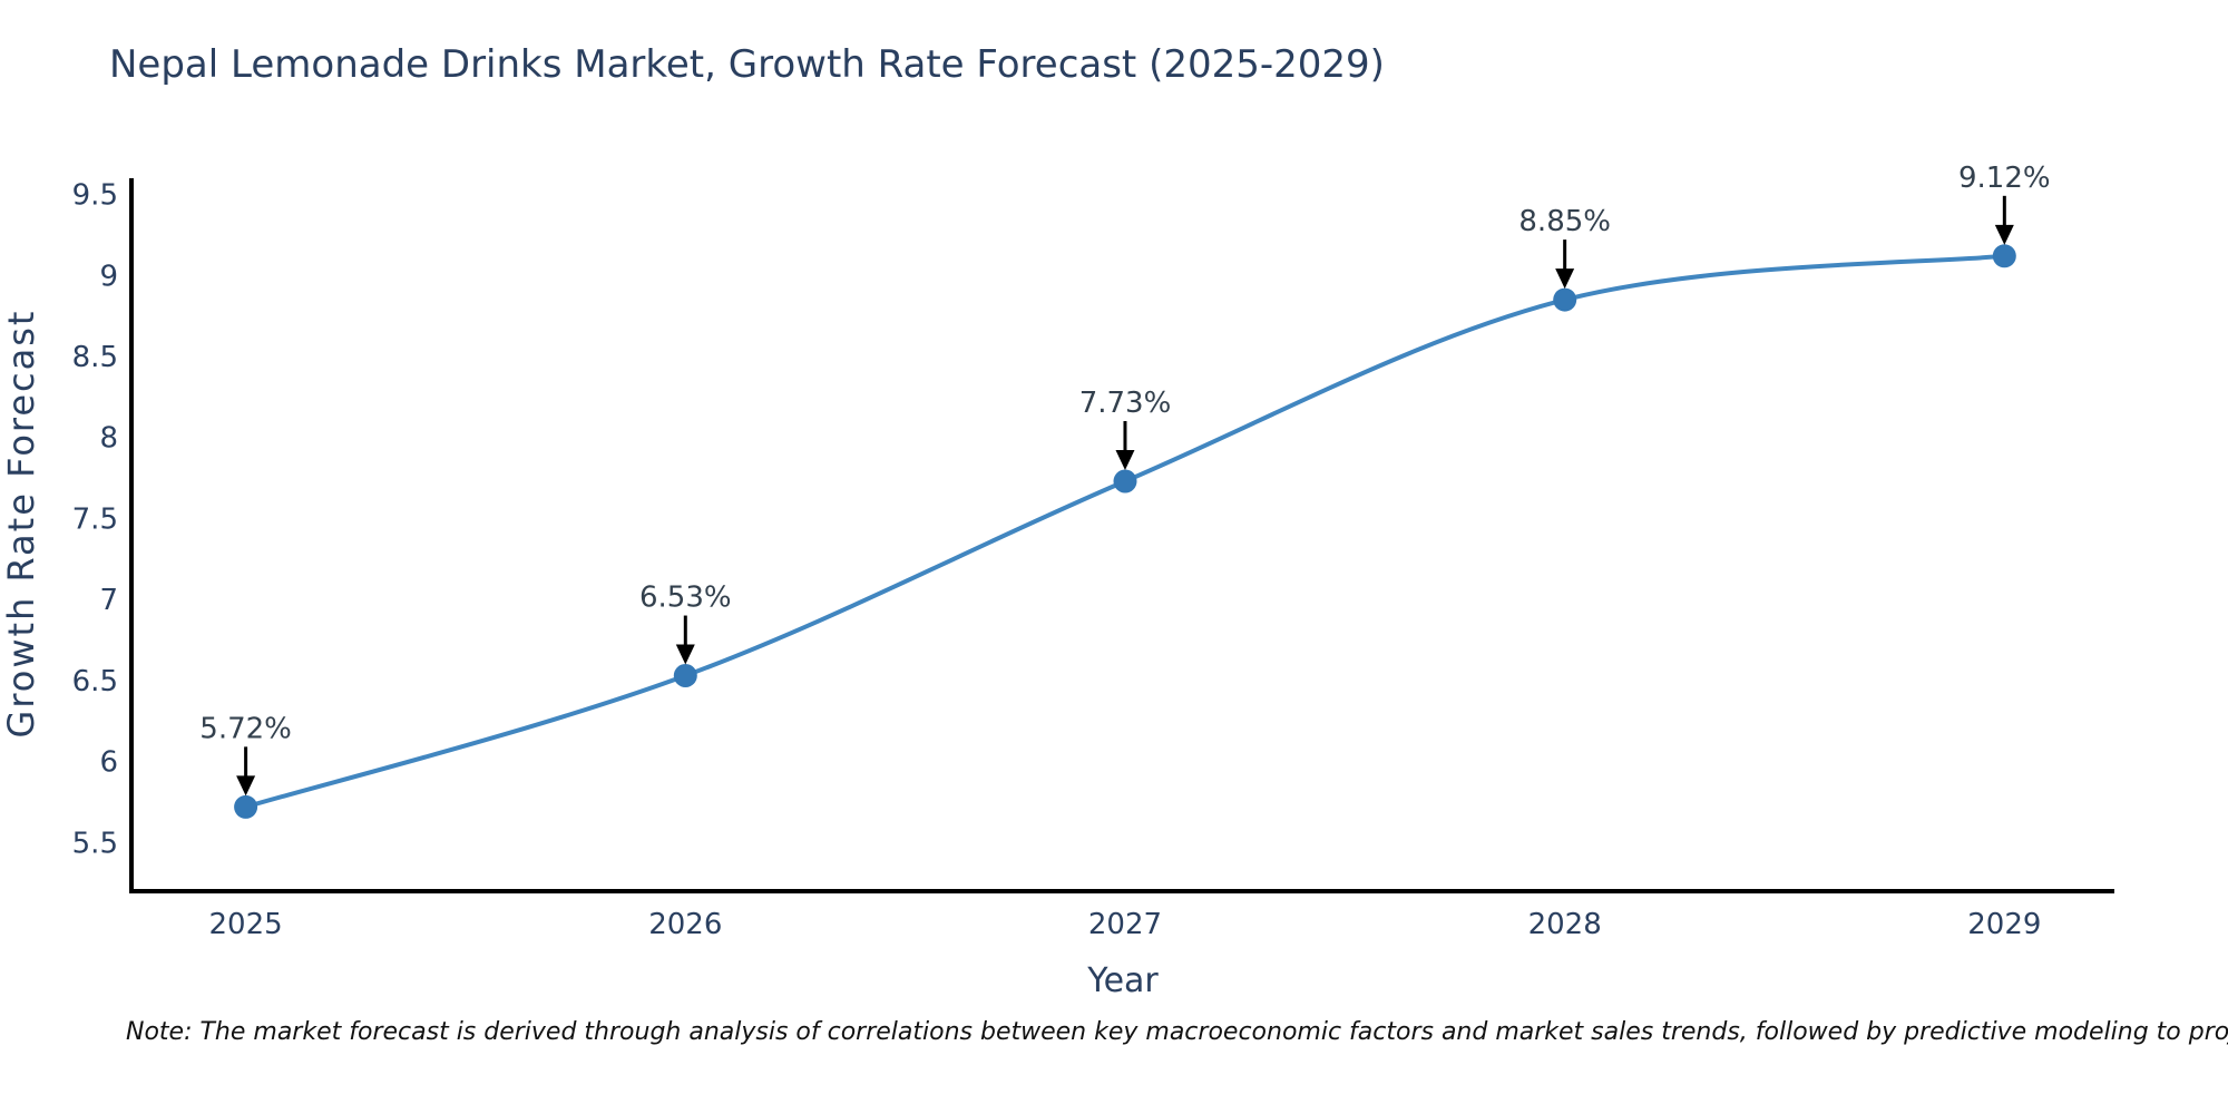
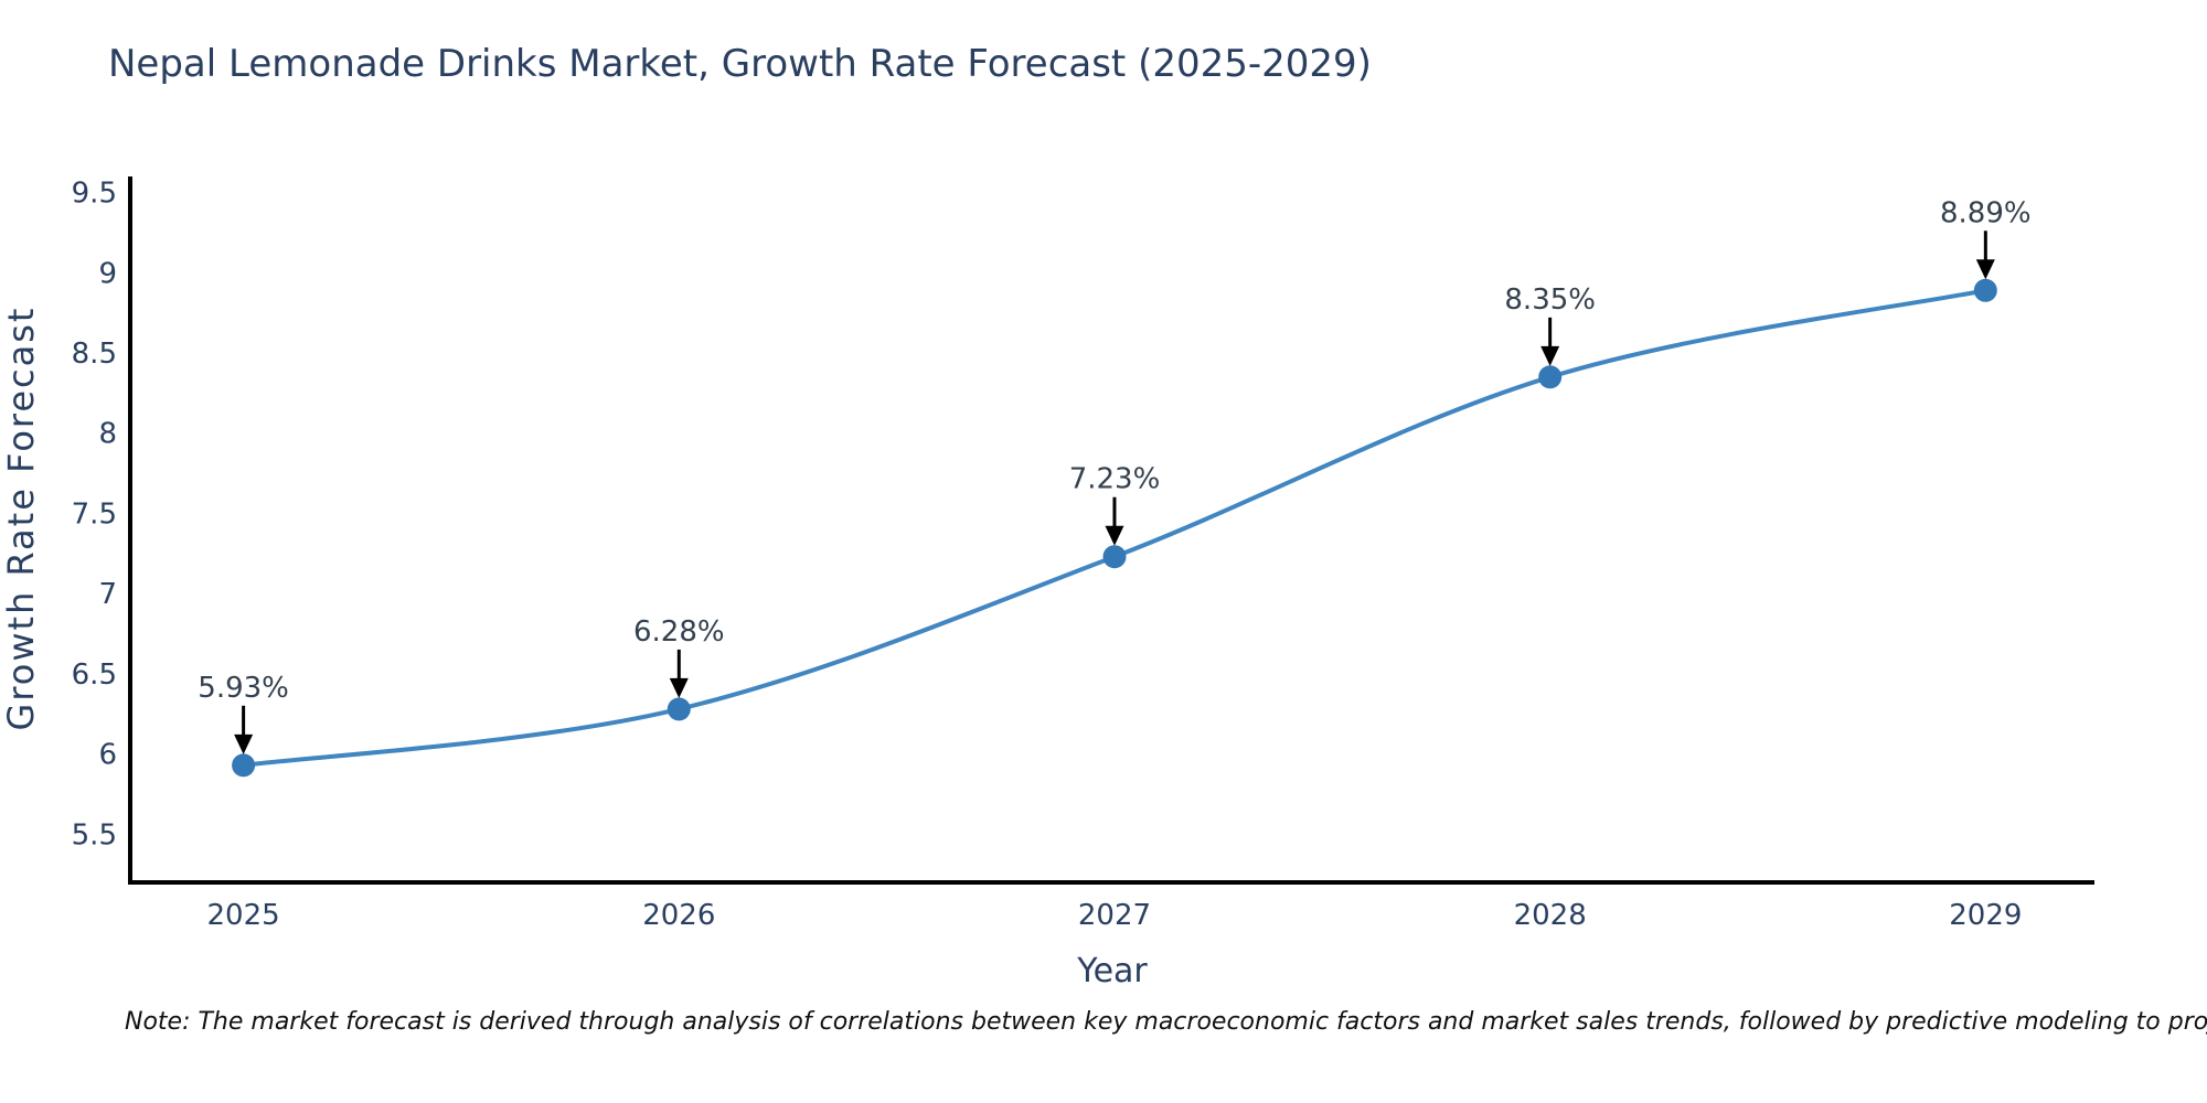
2025: 5.72% -> 5.93%
2026: 6.53% -> 6.28%
2027: 7.73% -> 7.23%
2028: 8.85% -> 8.35%
2029: 9.12% -> 8.89%
